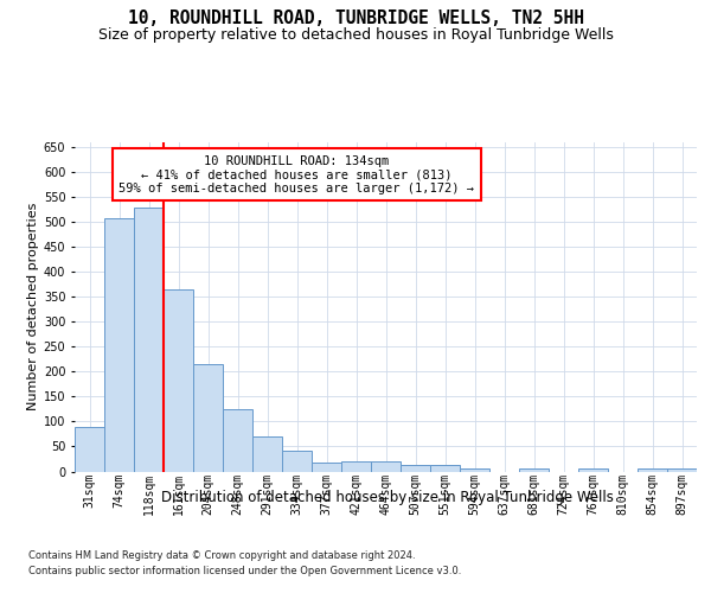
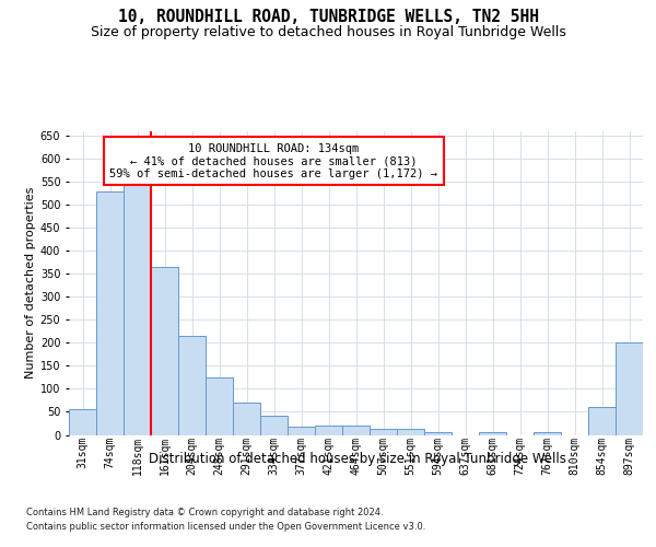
31sqm: 90 -> 55
74sqm: 507 -> 530
118sqm: 530 -> 550
854sqm: 5 -> 60
897sqm: 5 -> 200
